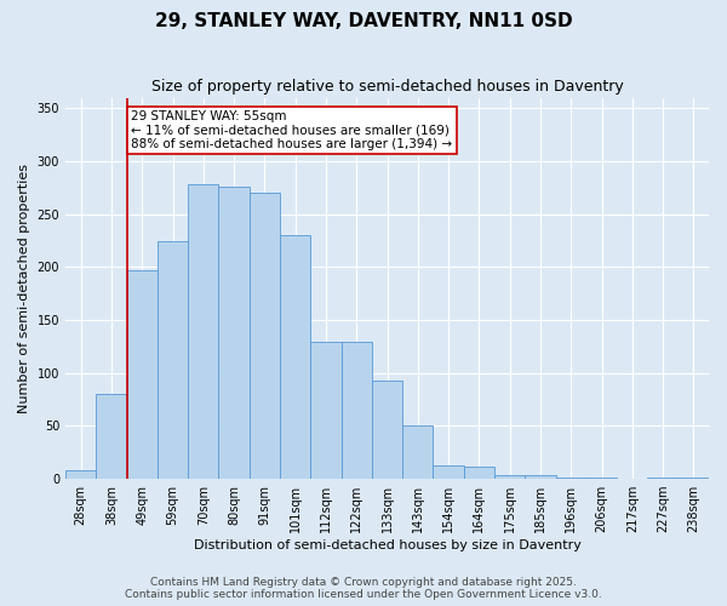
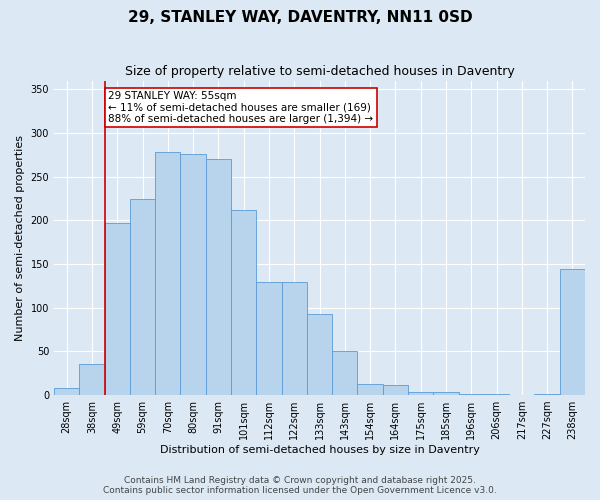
38sqm: 80 -> 36
101sqm: 230 -> 212
238sqm: 1 -> 144
